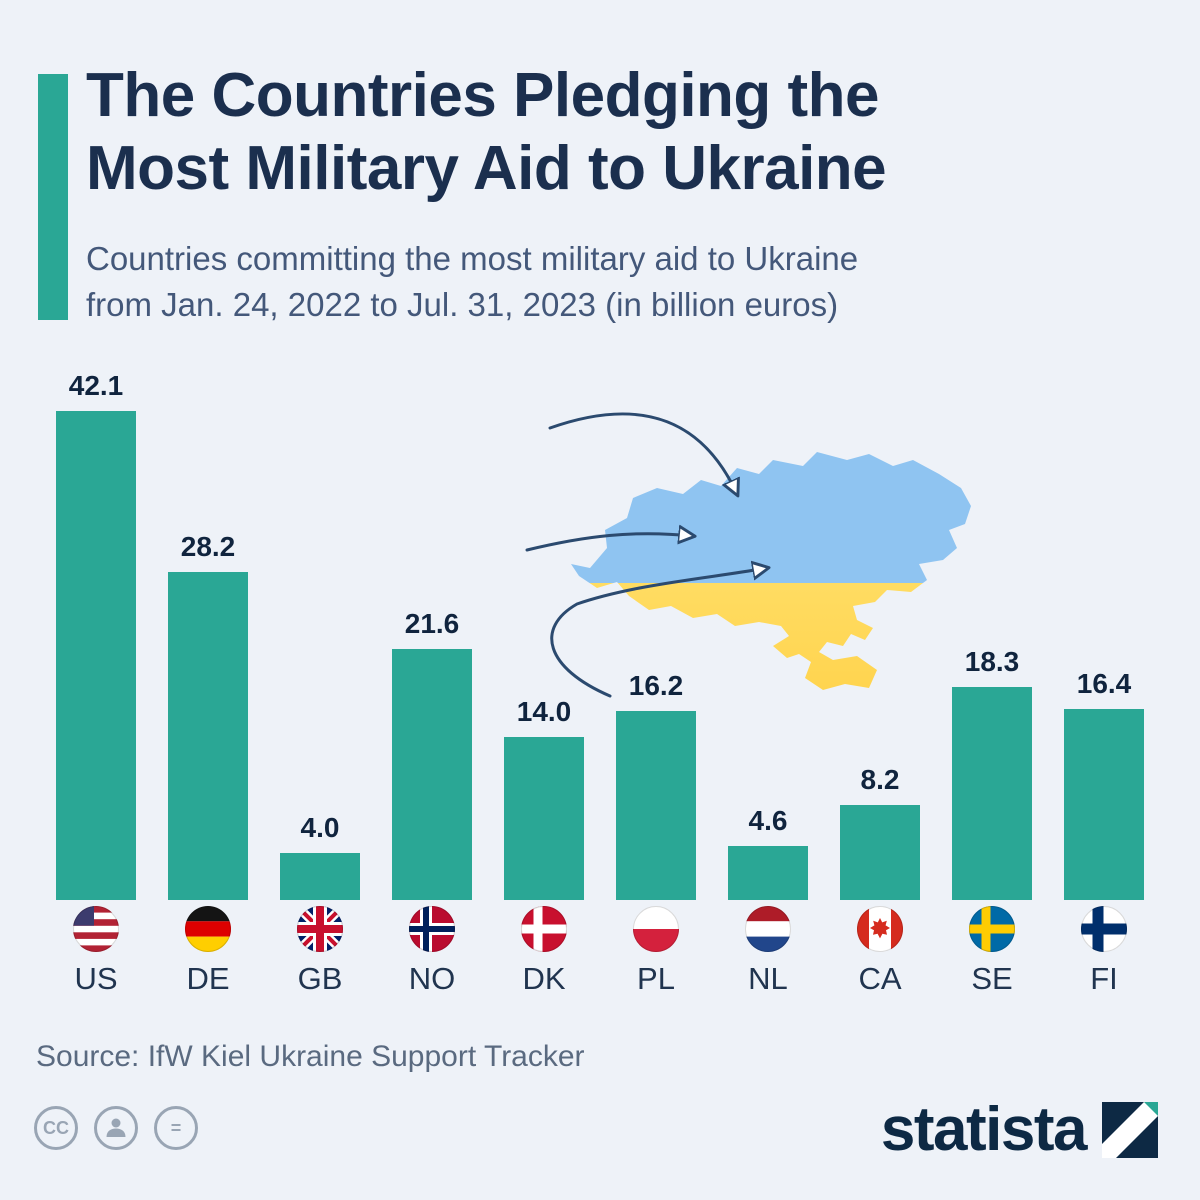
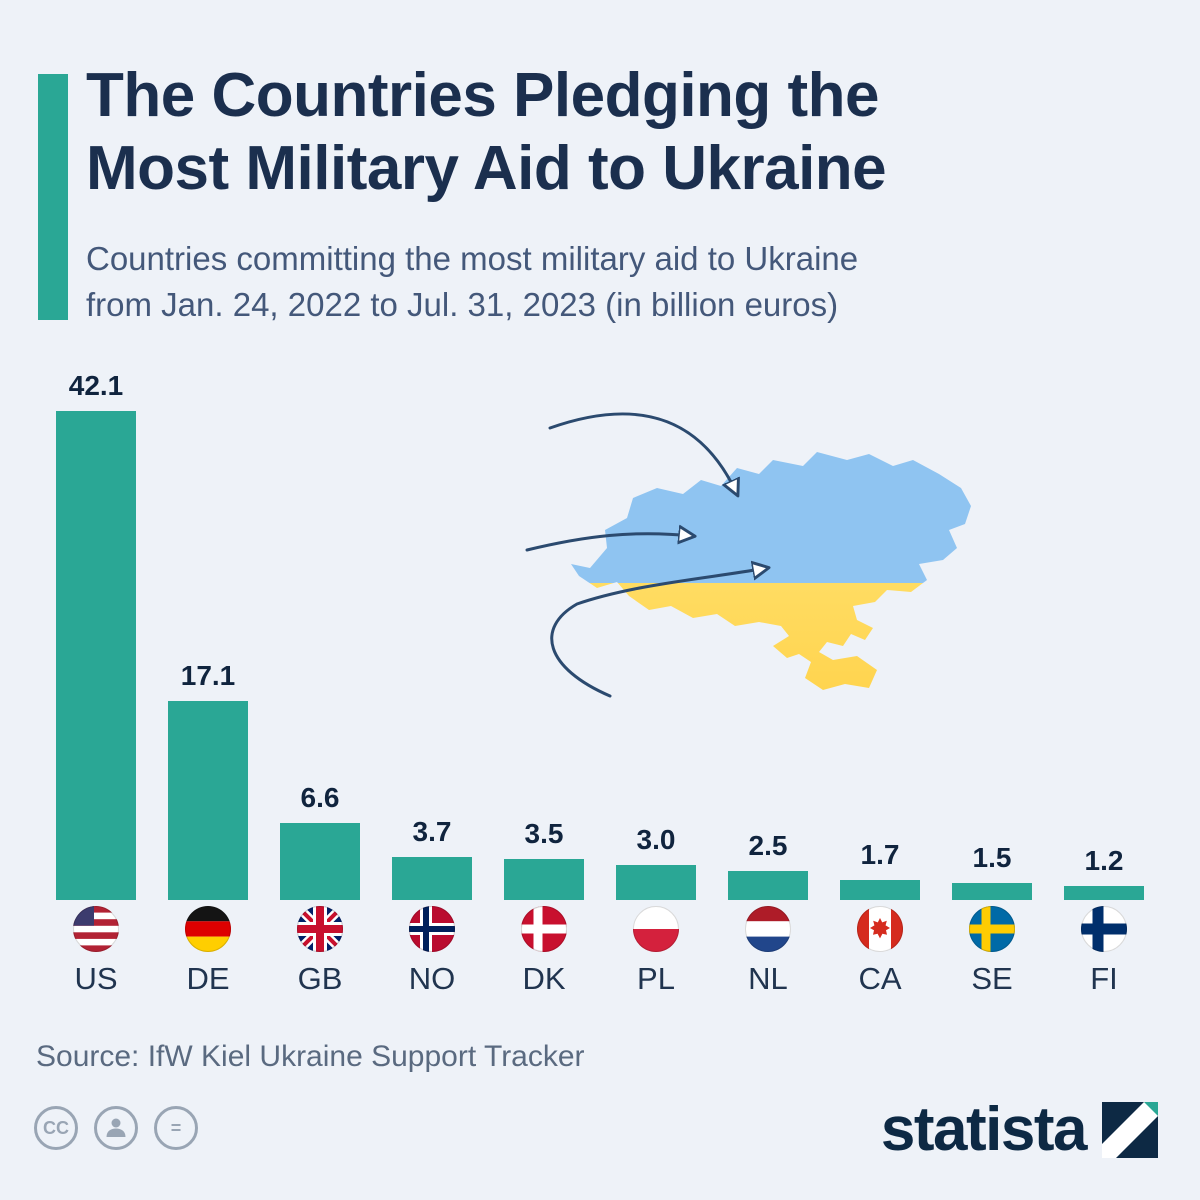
DE: 28.2 -> 17.1
GB: 4.0 -> 6.6
NO: 21.6 -> 3.7
DK: 14.0 -> 3.5
PL: 16.2 -> 3.0
NL: 4.6 -> 2.5
CA: 8.2 -> 1.7
SE: 18.3 -> 1.5
FI: 16.4 -> 1.2
